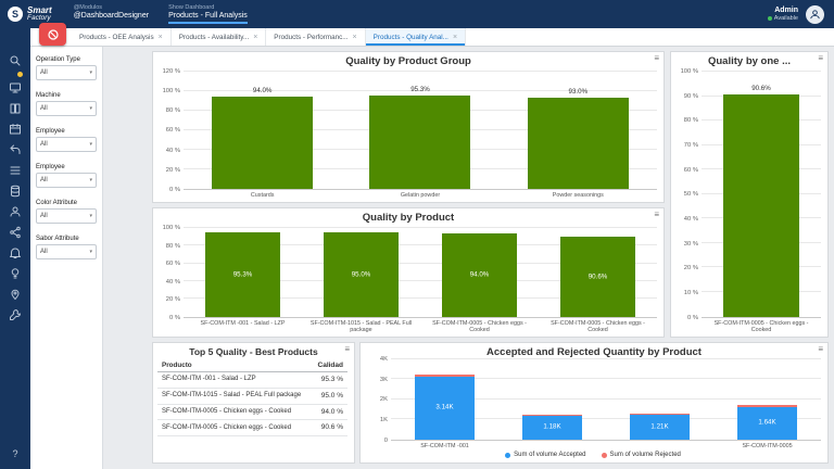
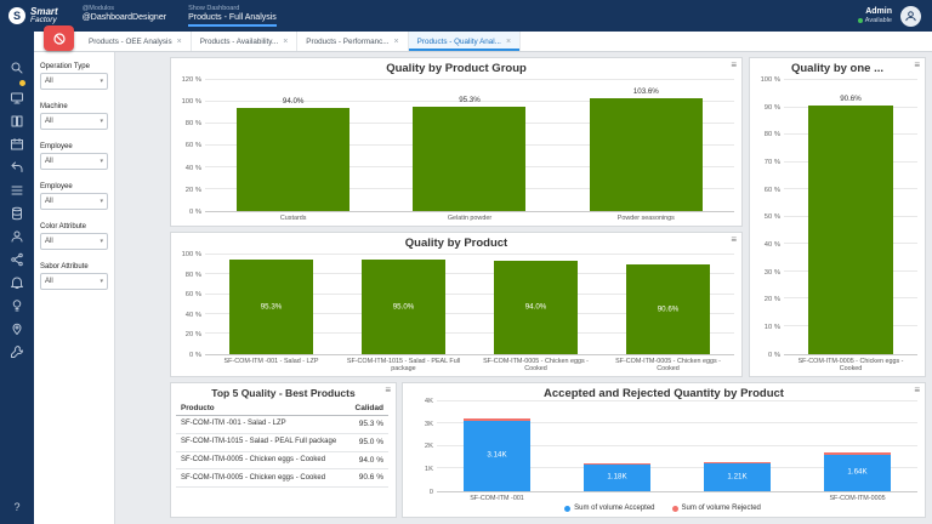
Quality by Product Group/Powder seasonings: 93.0% -> 103.6%
